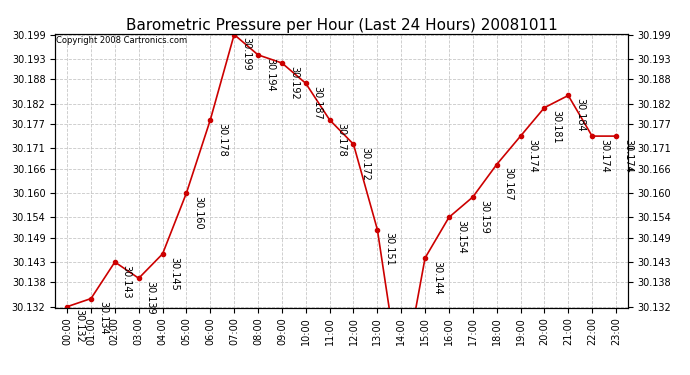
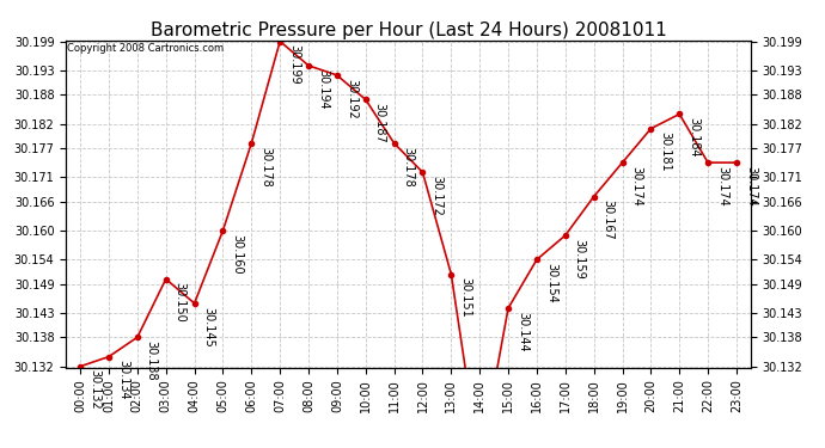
02:00: 30.143 -> 30.138
03:00: 30.139 -> 30.150
